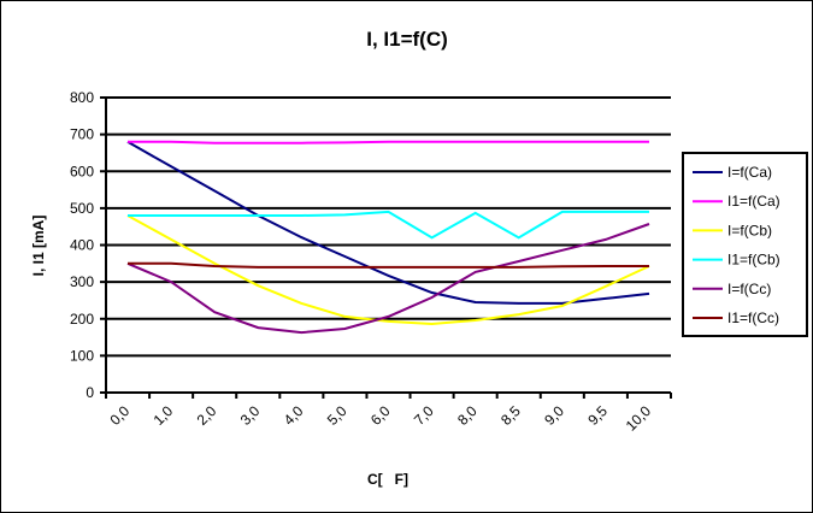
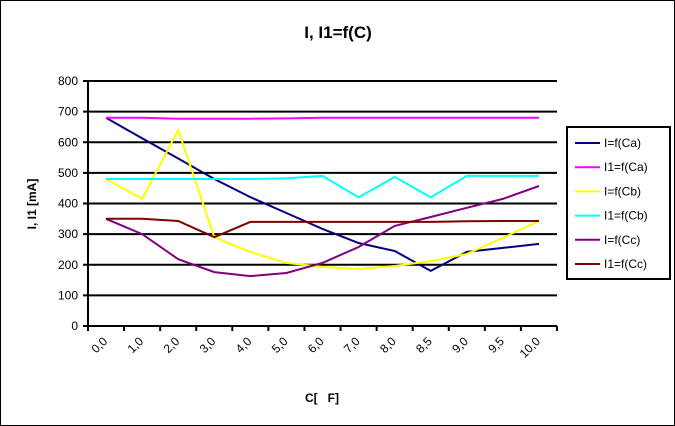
I=f(Cb)/2,0: 350 -> 640
I1=f(Cc)/3,0: 340 -> 290
I=f(Ca)/8,5: 240 -> 180
